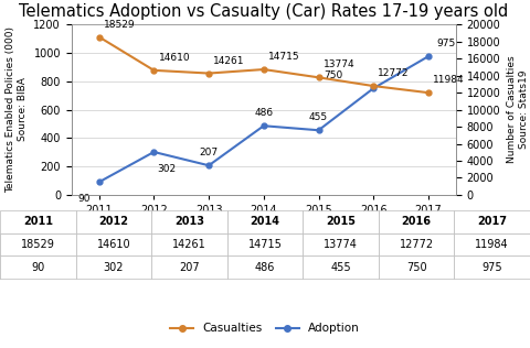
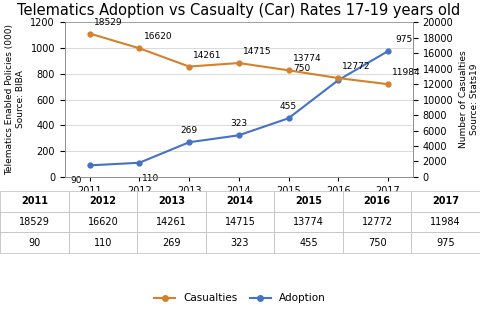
Casualties/2012: 14610 -> 16620
Adoption/2012: 302 -> 110
Adoption/2013: 207 -> 269
Adoption/2014: 486 -> 323
